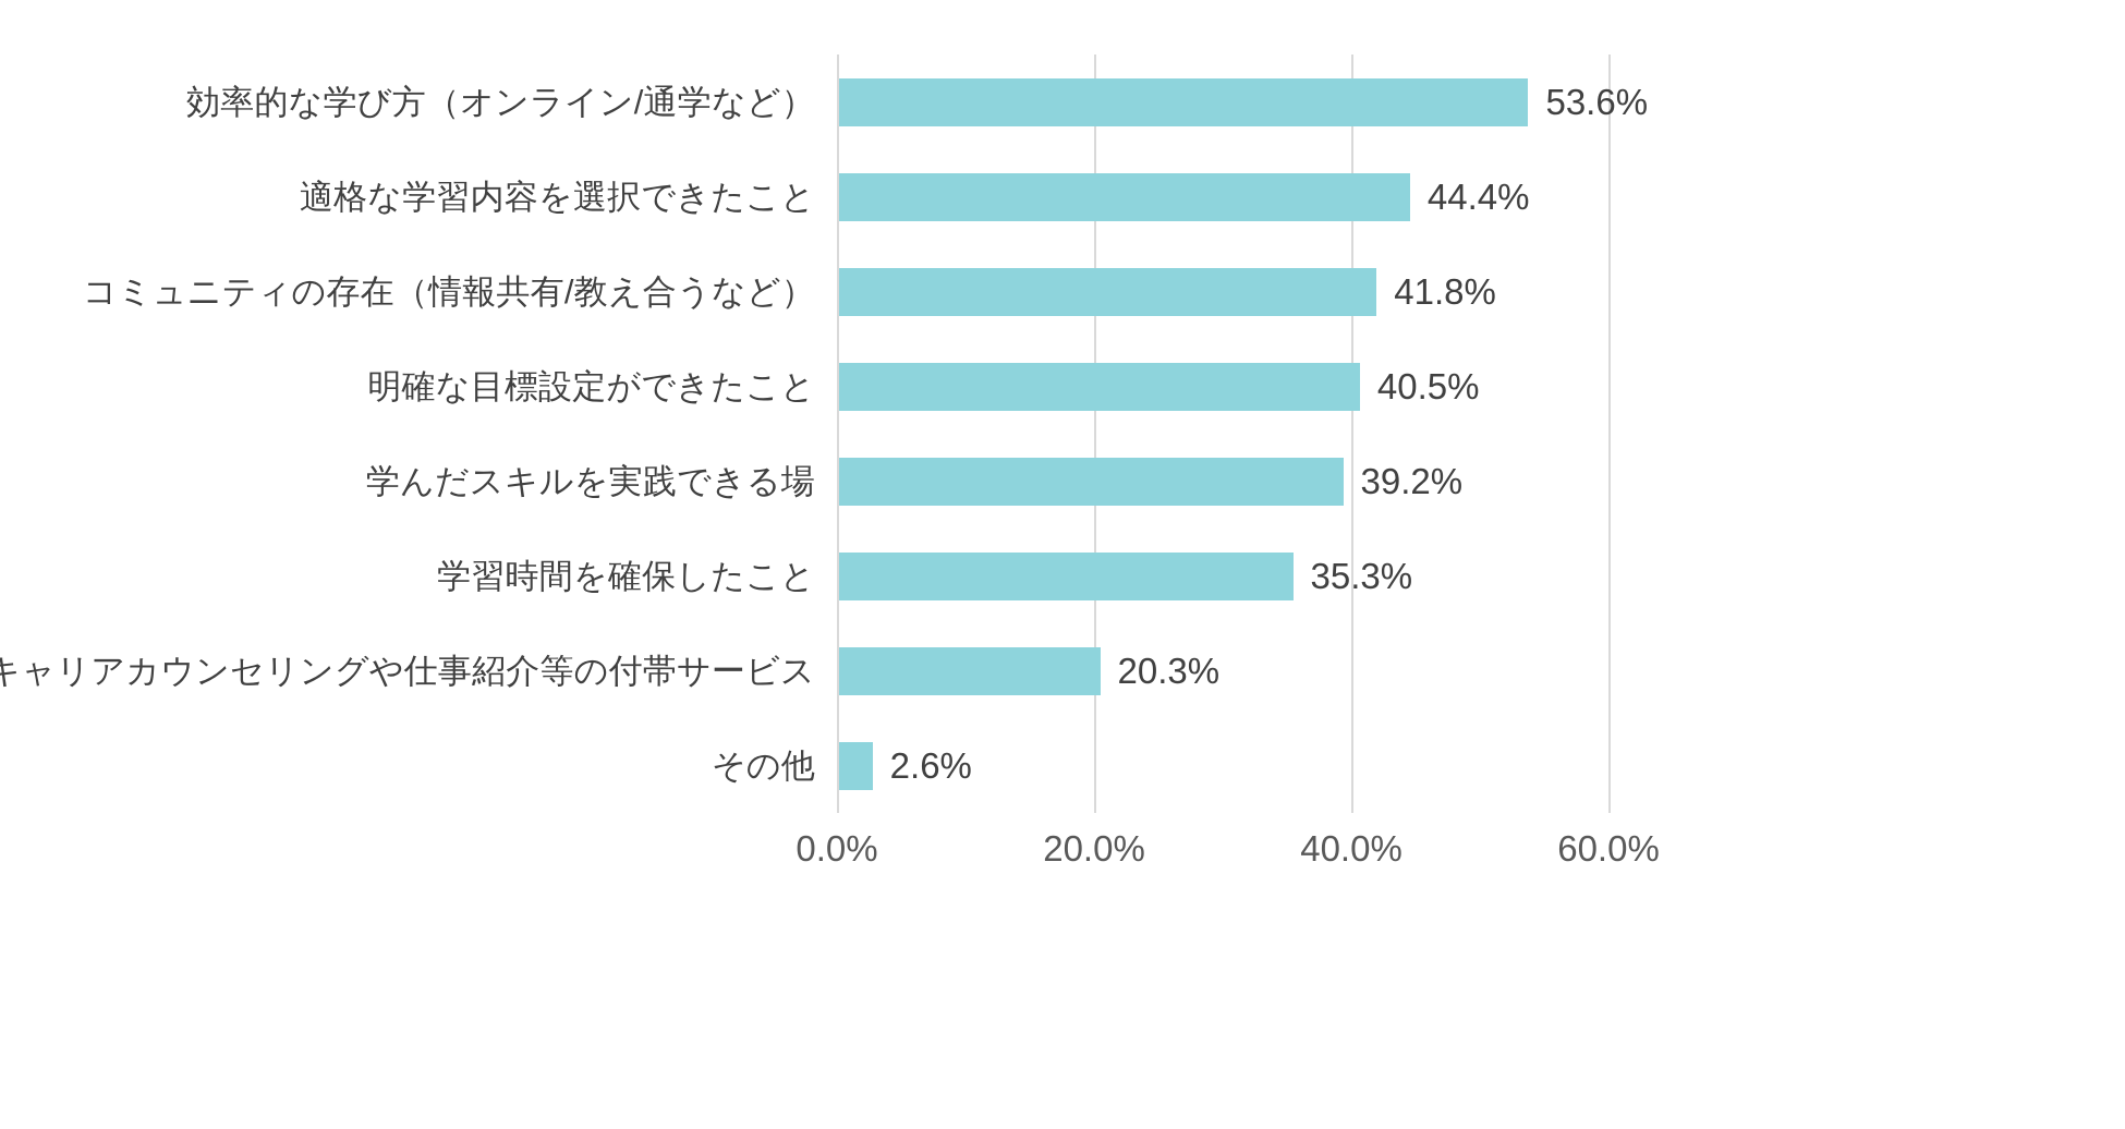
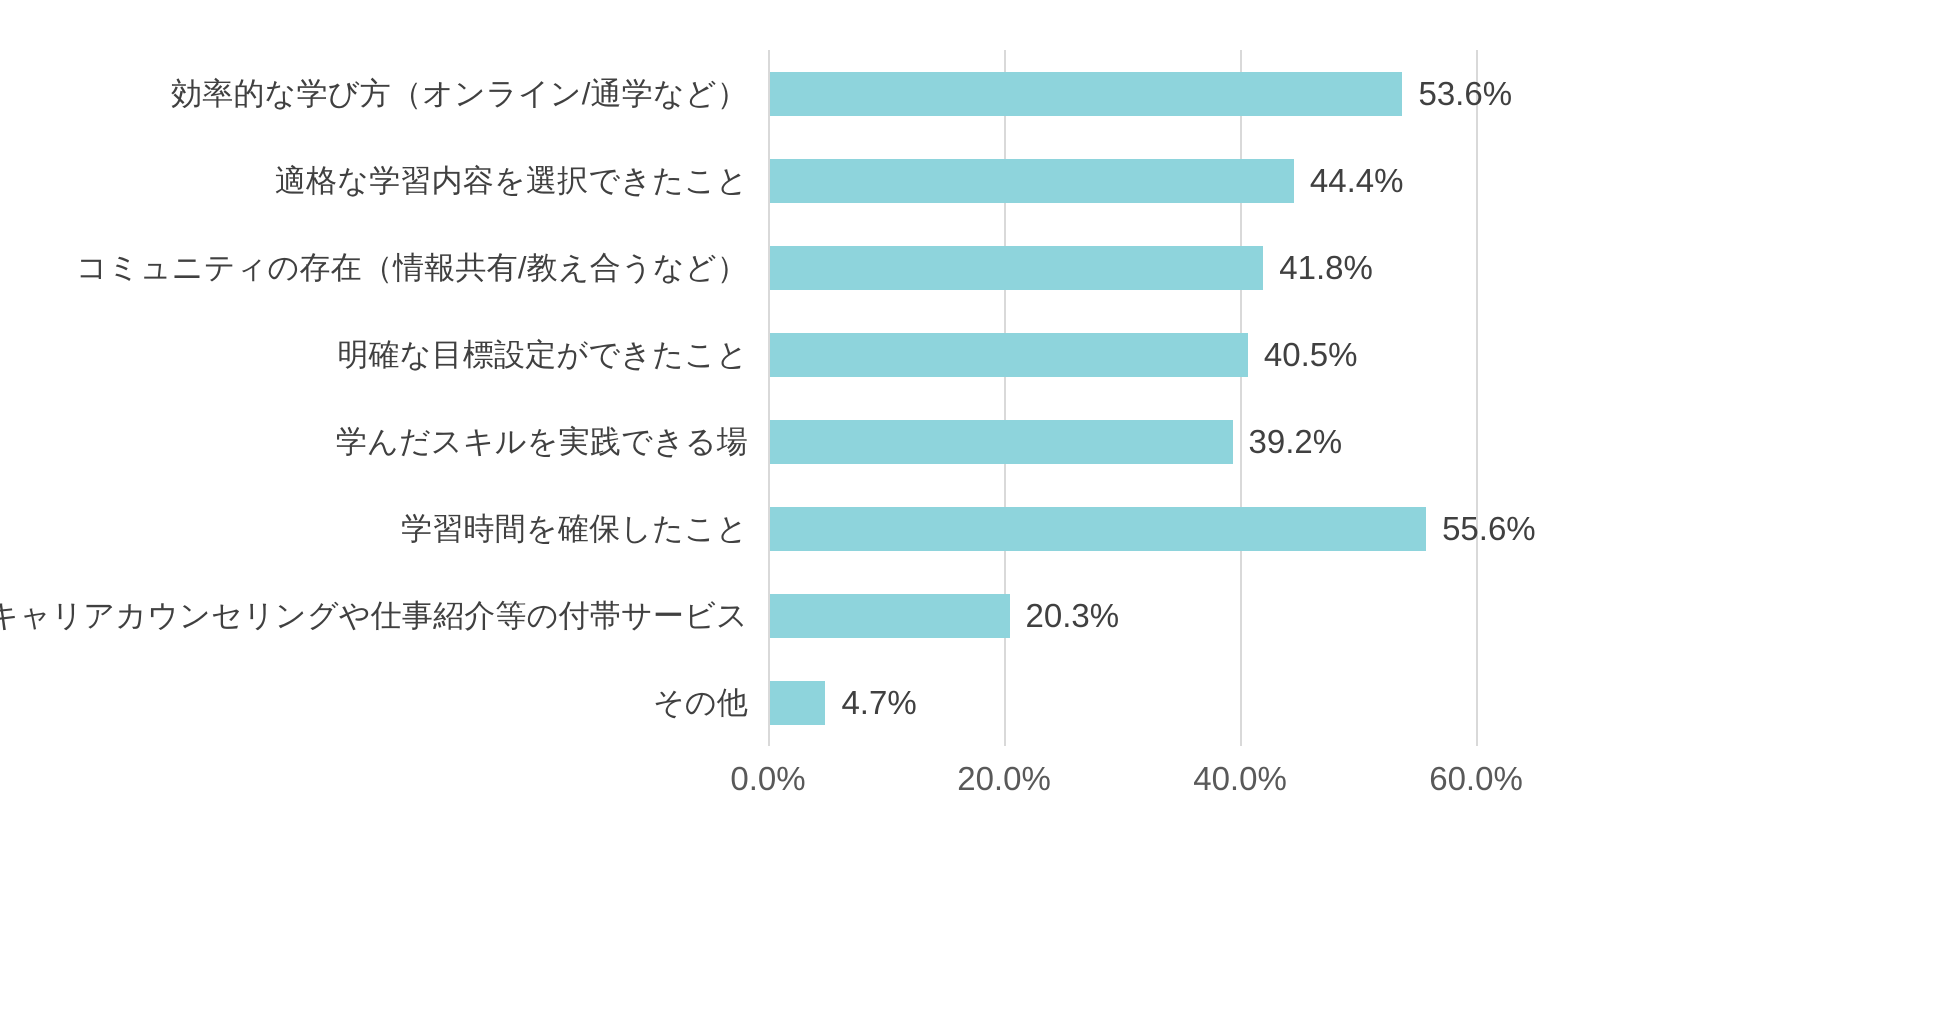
学習時間を確保したこと: 35.3% -> 55.6%
その他: 2.6% -> 4.7%
